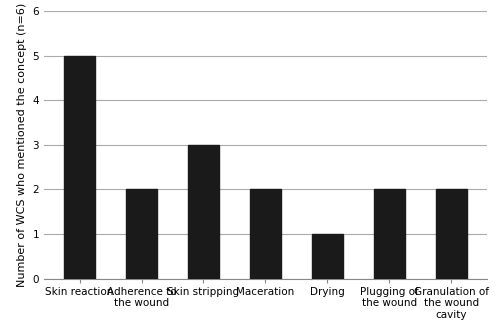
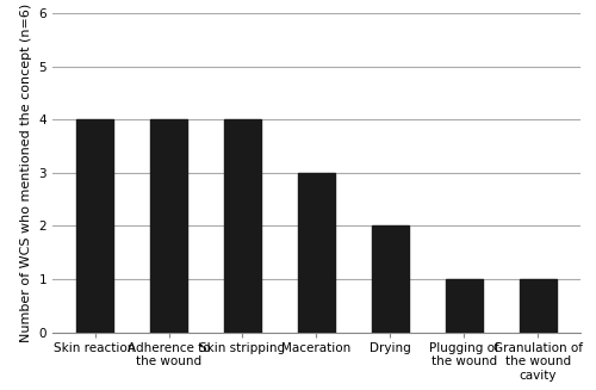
Skin reaction: 5 -> 4
Adherence to the wound: 2 -> 4
Skin stripping: 3 -> 4
Maceration: 2 -> 3
Drying: 1 -> 2
Plugging of the wound: 2 -> 1
Granulation of the wound cavity: 2 -> 1
